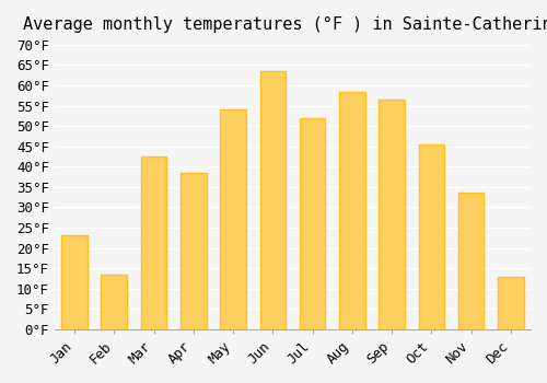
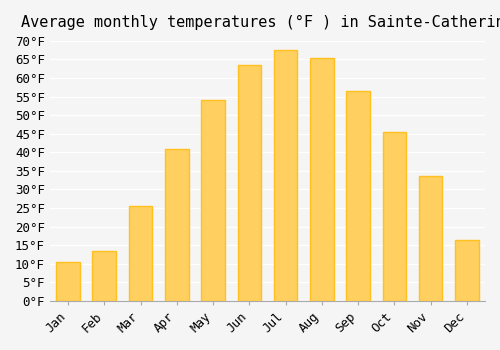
Jan: 23.0°F -> 10.5°F
Mar: 42.5°F -> 25.5°F
Apr: 38.5°F -> 41.0°F
Jul: 52.0°F -> 67.5°F
Aug: 58.5°F -> 65.5°F
Dec: 13.0°F -> 16.5°F
